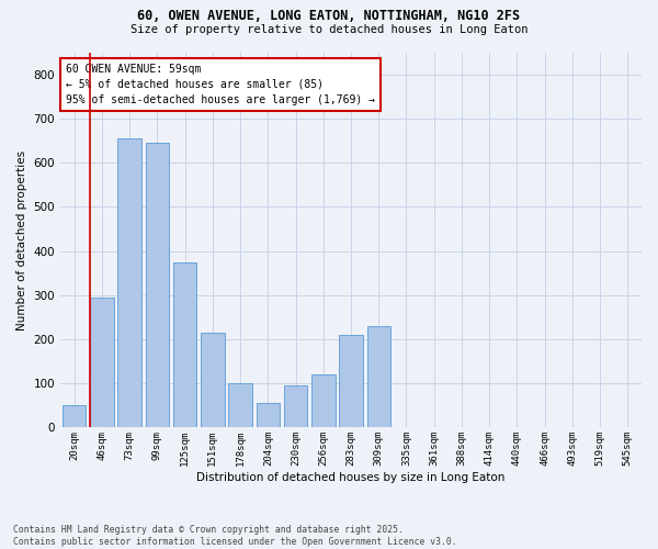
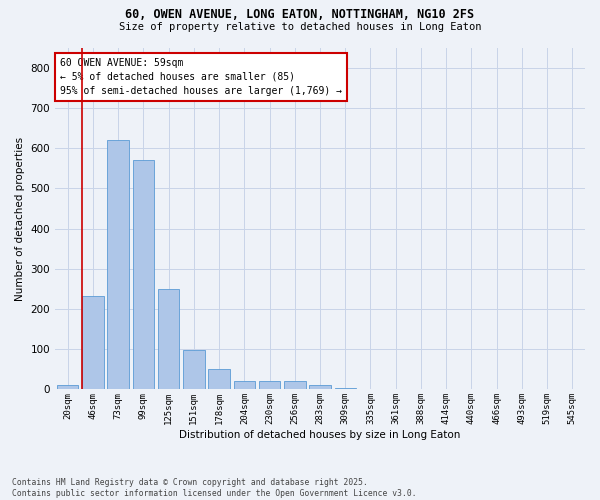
20sqm: 50 -> 10
46sqm: 295 -> 232
73sqm: 655 -> 620
99sqm: 645 -> 570
125sqm: 375 -> 250
151sqm: 215 -> 97
178sqm: 100 -> 50
204sqm: 55 -> 21
230sqm: 95 -> 21
256sqm: 120 -> 22
283sqm: 210 -> 10
309sqm: 230 -> 4
